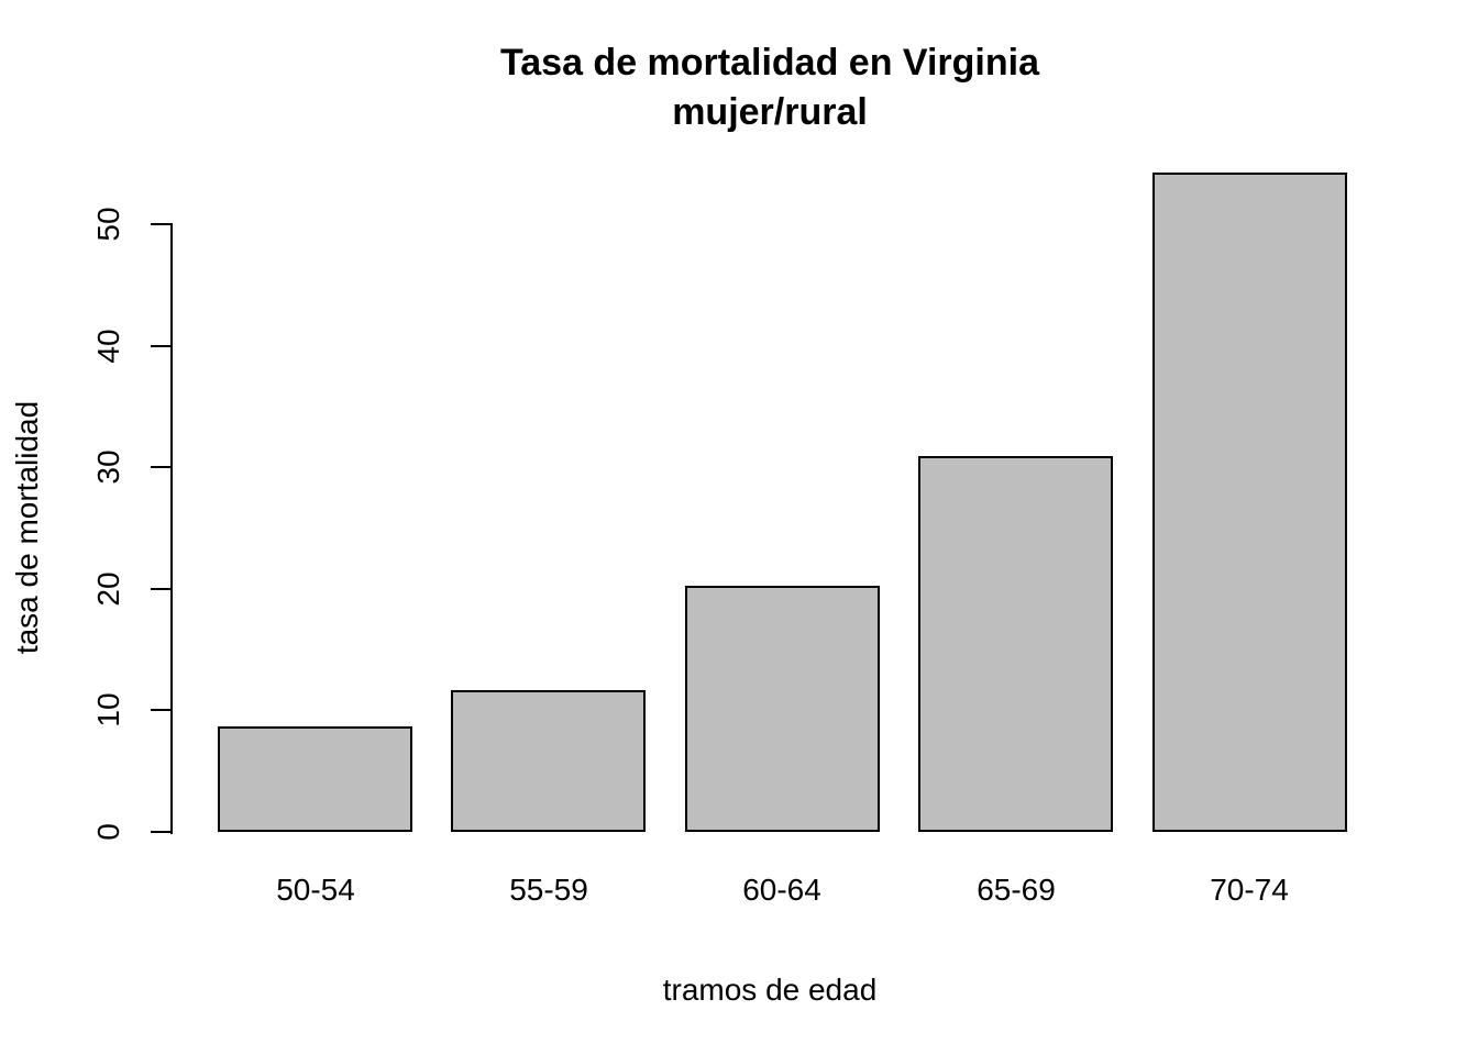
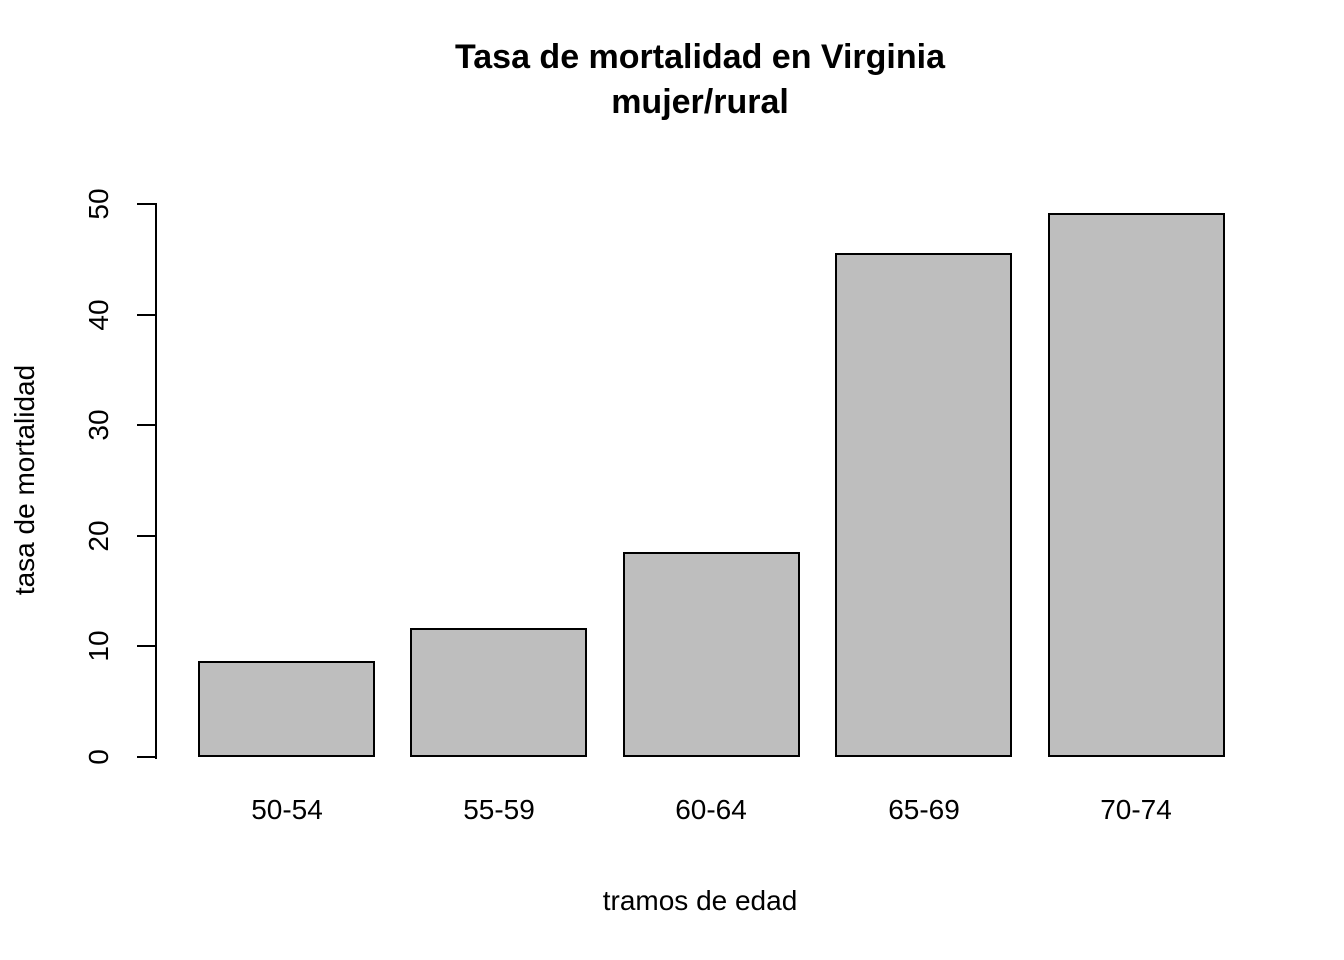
60-64: 20.3 -> 18.5
65-69: 30.9 -> 45.6
70-74: 54.3 -> 49.2
